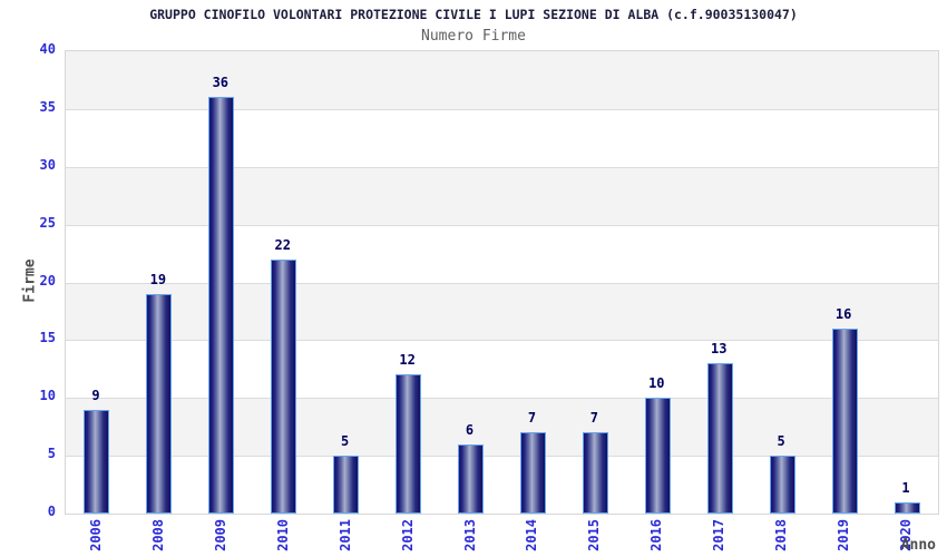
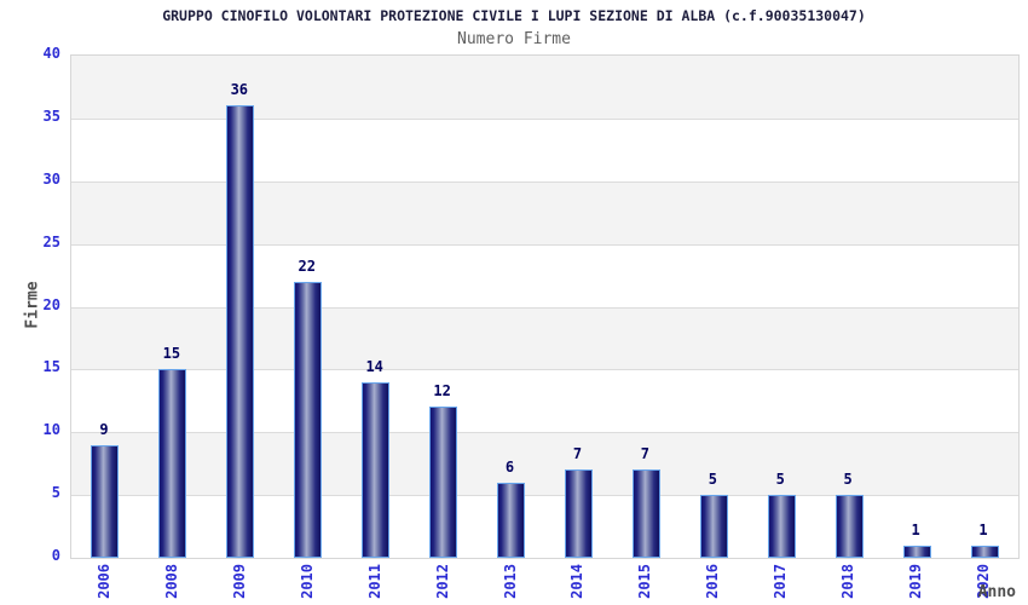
2008: 19 -> 15
2011: 5 -> 14
2016: 10 -> 5
2017: 13 -> 5
2019: 16 -> 1
